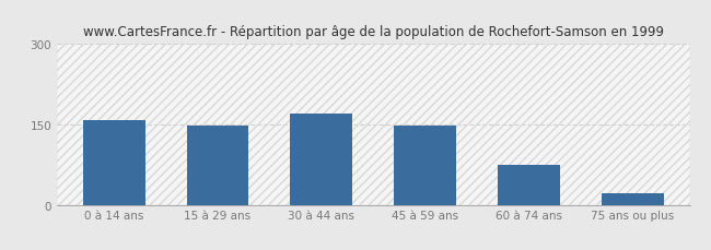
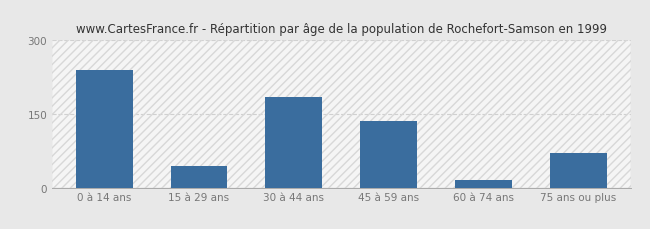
0 à 14 ans: 158 -> 240
15 à 29 ans: 147 -> 45
30 à 44 ans: 170 -> 185
45 à 59 ans: 148 -> 135
60 à 74 ans: 75 -> 15
75 ans ou plus: 22 -> 70
